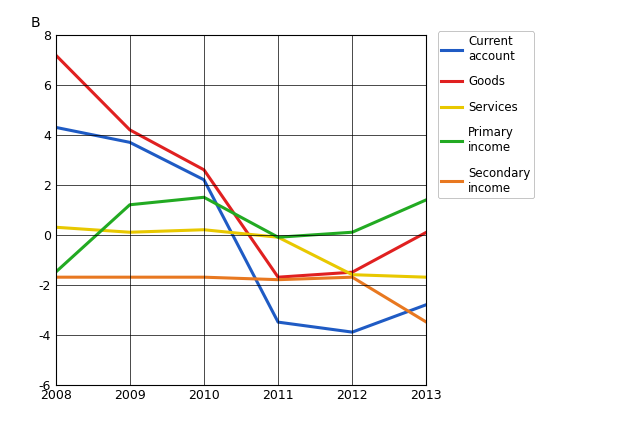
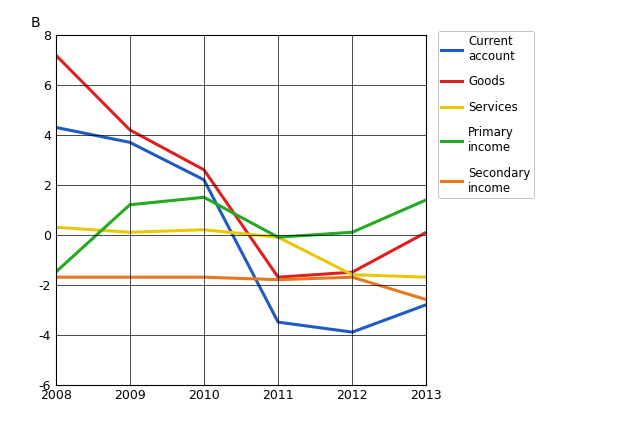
Secondary income/2013: -3.5 -> -2.6
